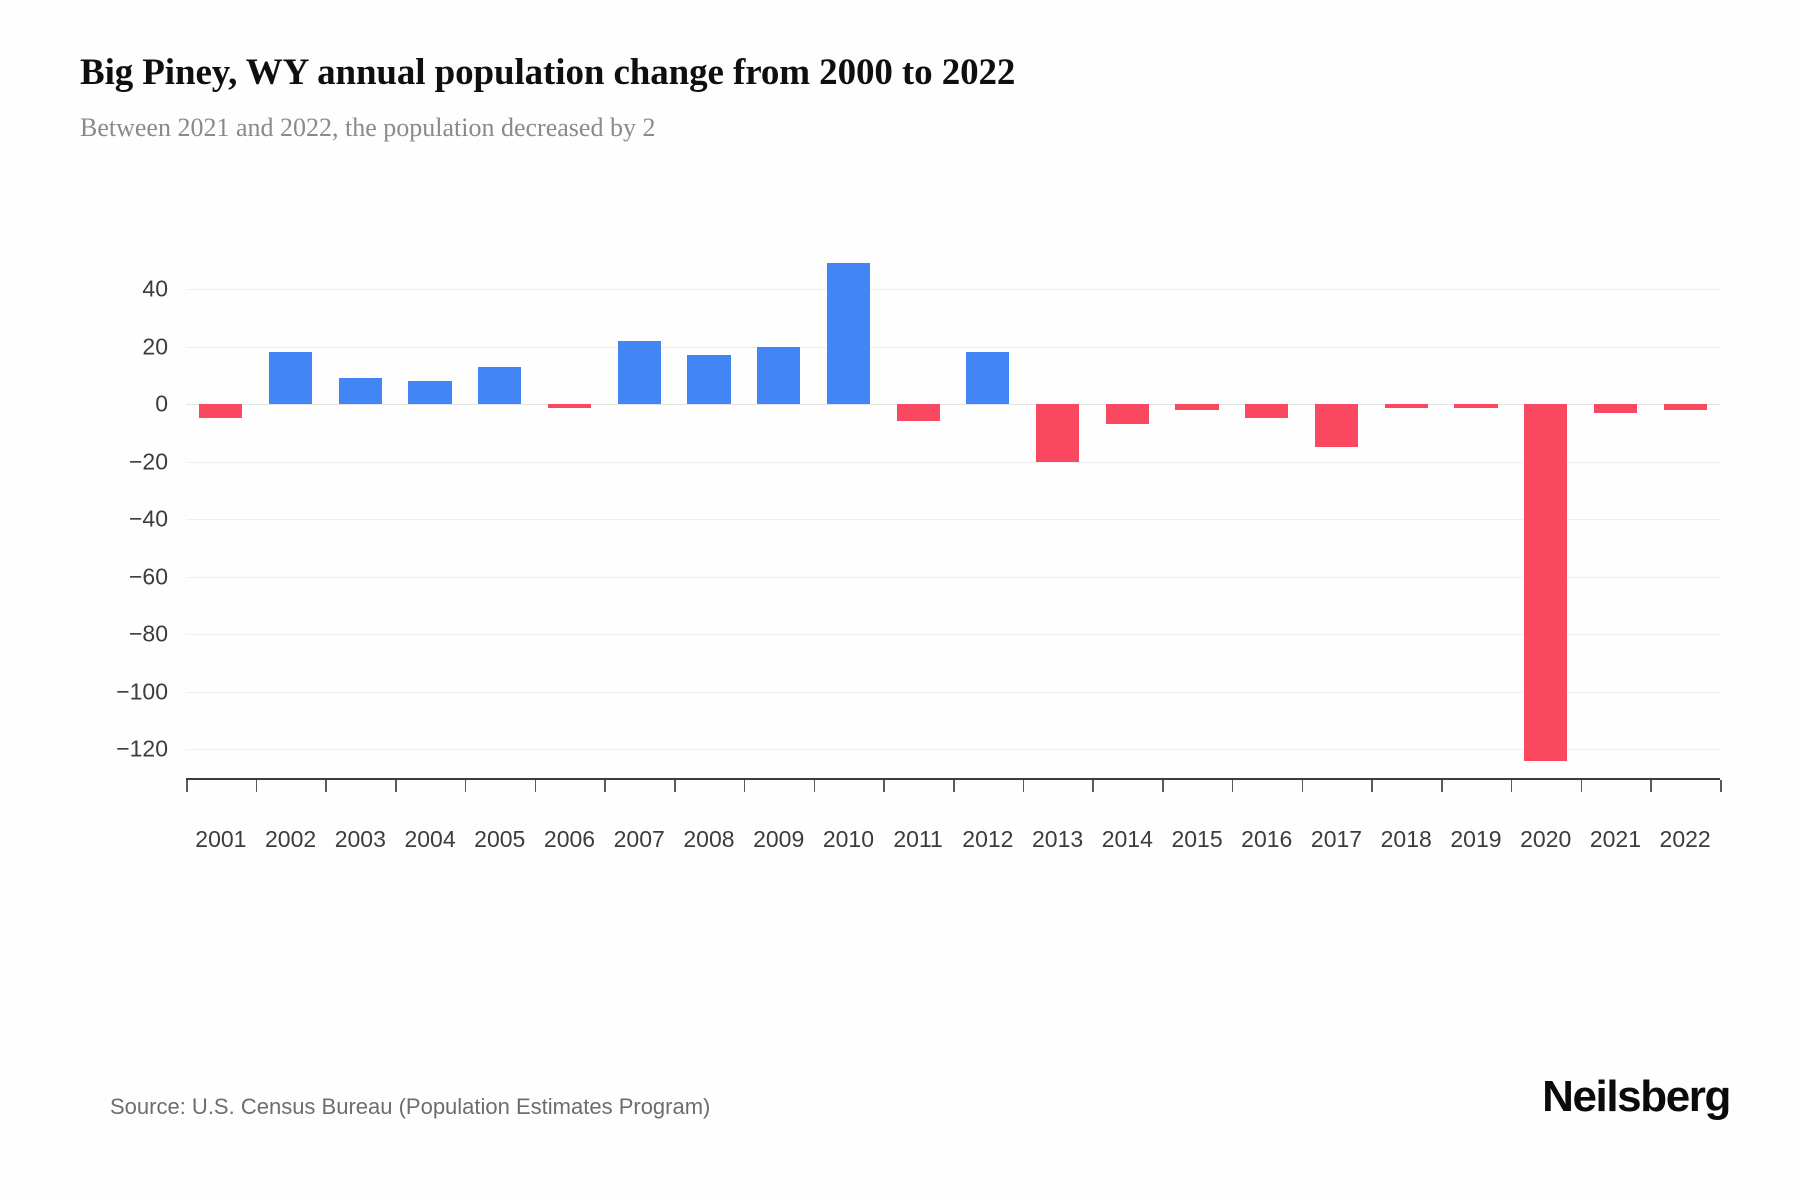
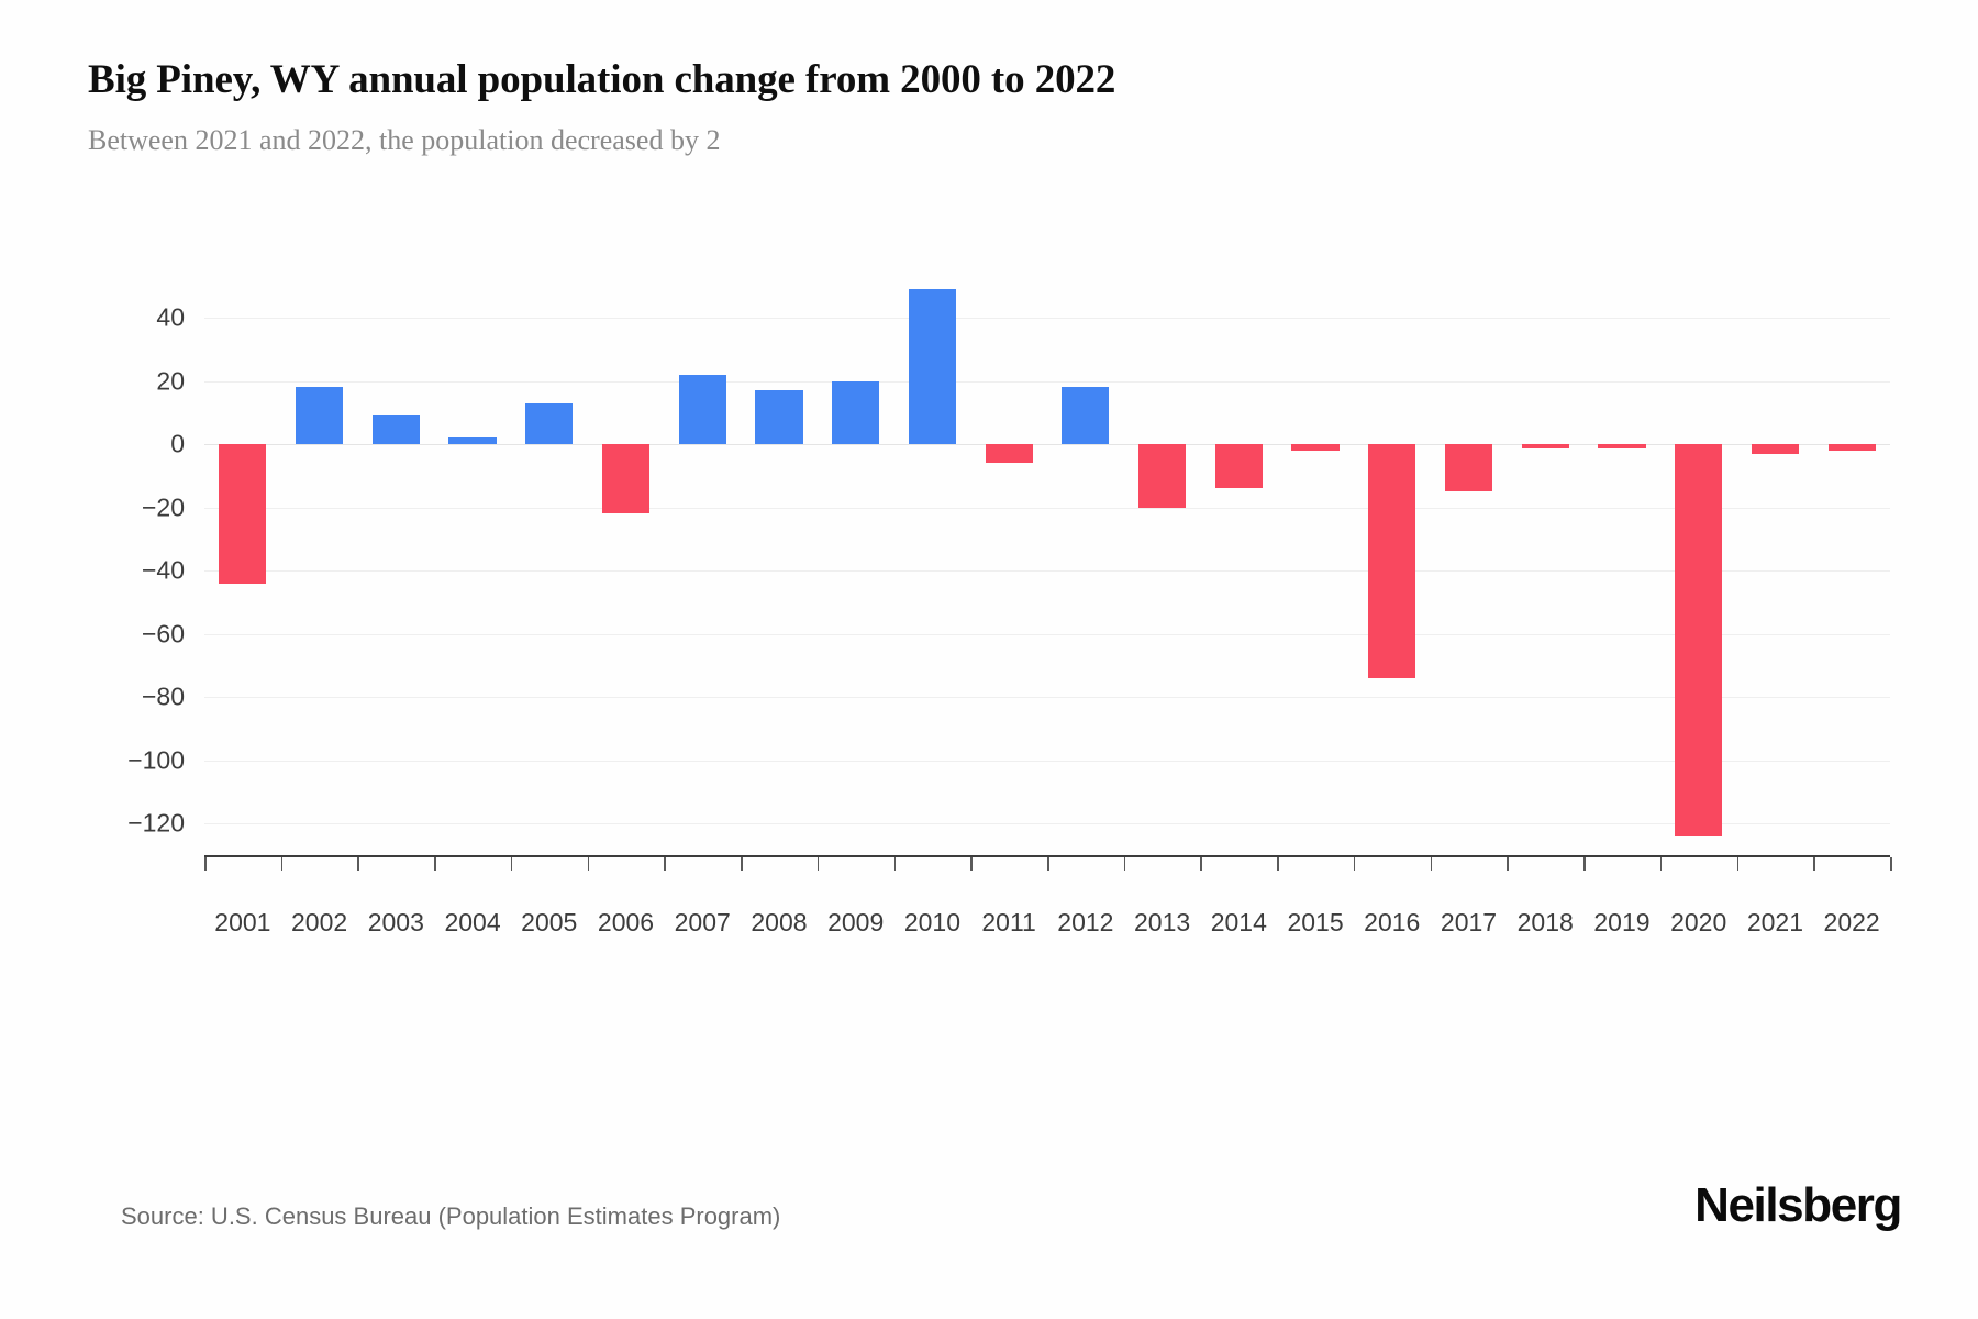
2001: -5 -> -44
2004: 8 -> 2
2006: -1 -> -22
2014: -7 -> -14
2016: -5 -> -74
